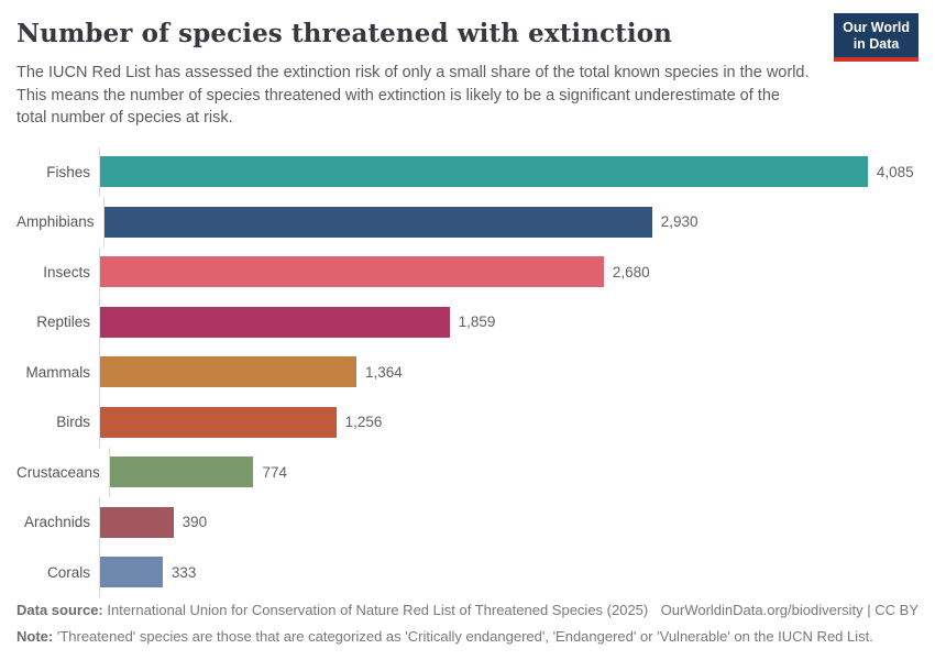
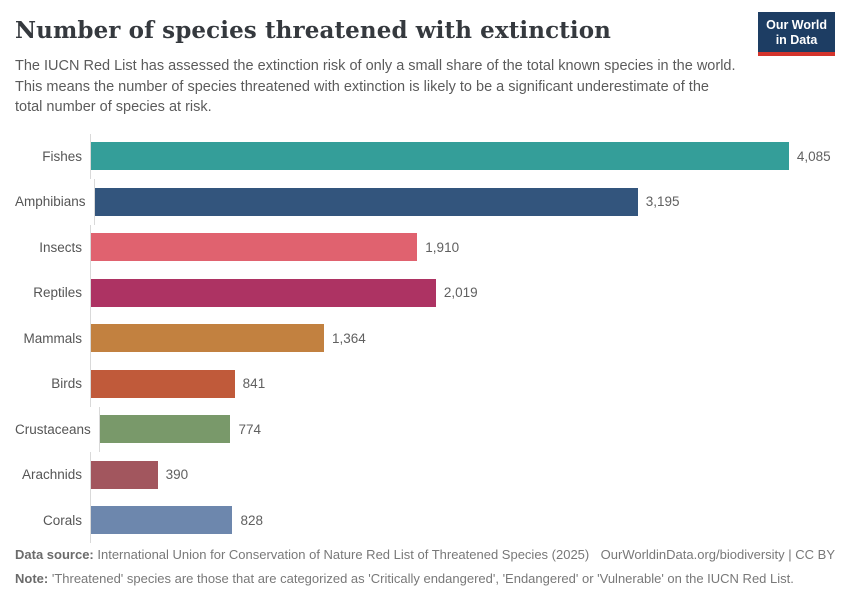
Amphibians: 2,930 -> 3,195
Insects: 2,680 -> 1,910
Reptiles: 1,859 -> 2,019
Birds: 1,256 -> 841
Corals: 333 -> 828
